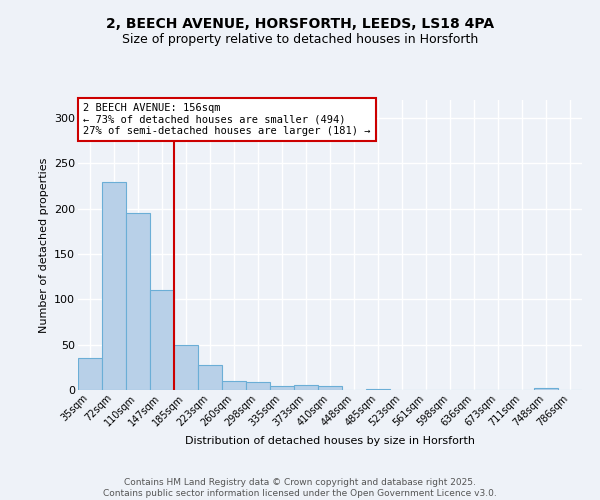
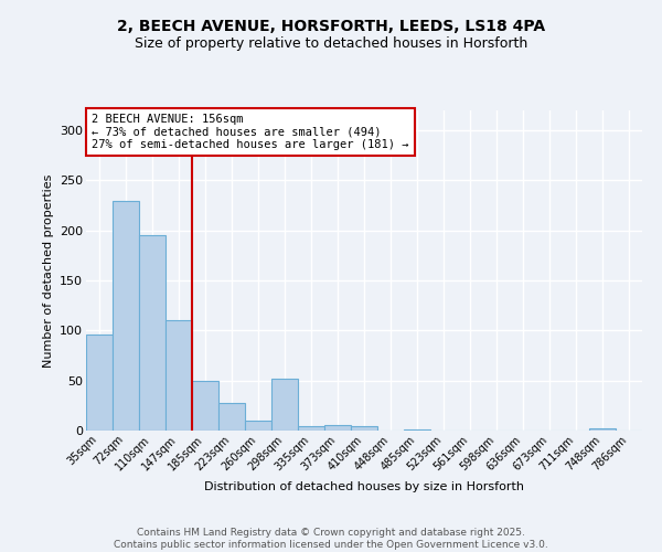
35sqm: 35 -> 96
298sqm: 9 -> 52
